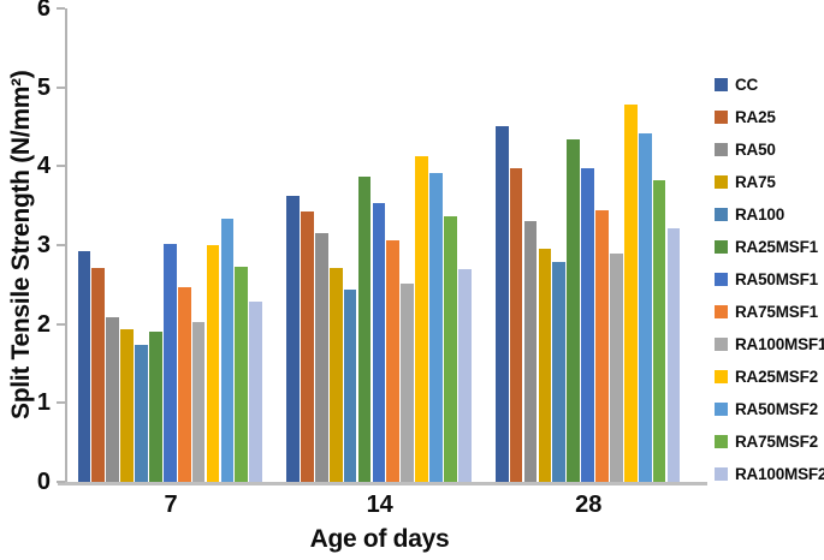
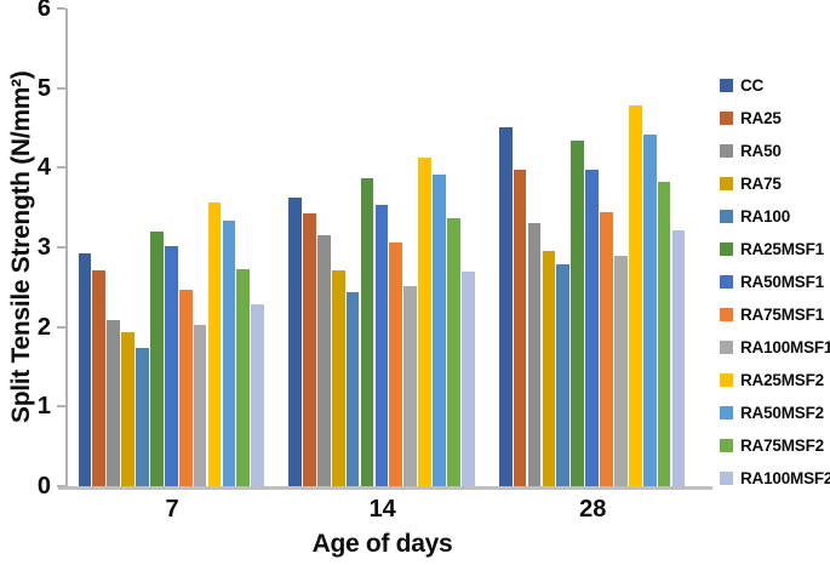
RA25MSF1/7: 1.9 -> 3.2
RA25MSF2/7: 3.0 -> 3.6
